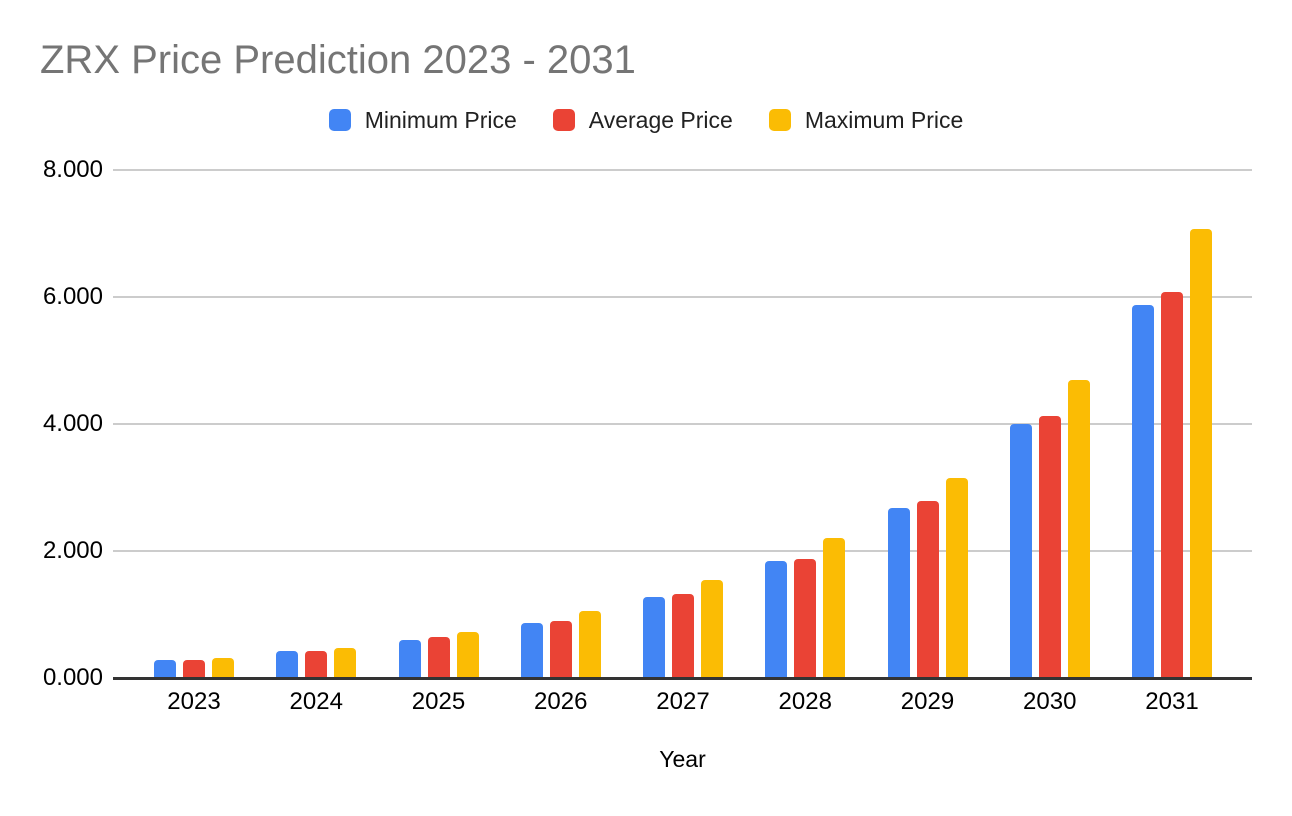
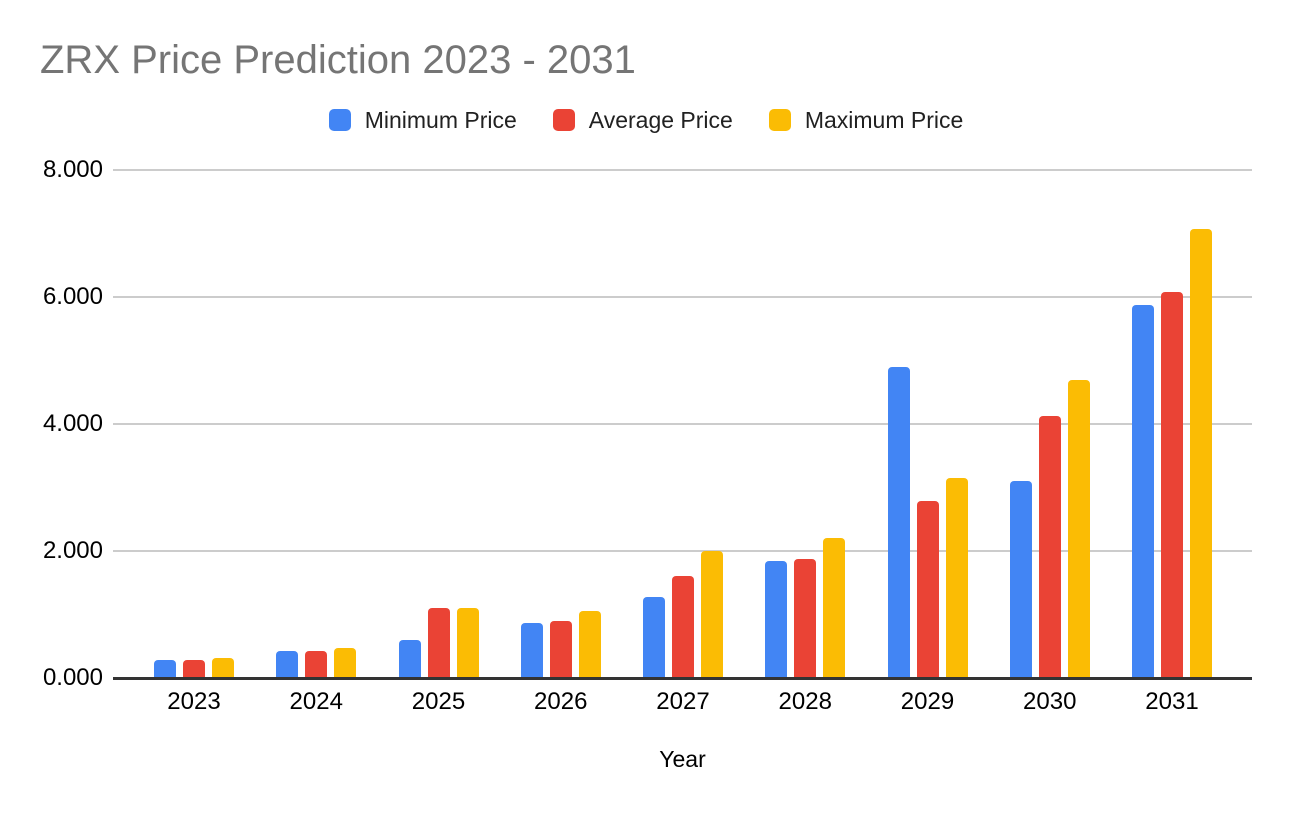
Average Price/2025: 0.6 -> 1.1
Maximum Price/2025: 0.7 -> 1.1
Average Price/2027: 1.3 -> 1.6
Maximum Price/2027: 1.6 -> 2.0
Minimum Price/2029: 2.7 -> 4.9
Minimum Price/2030: 4.0 -> 3.1
